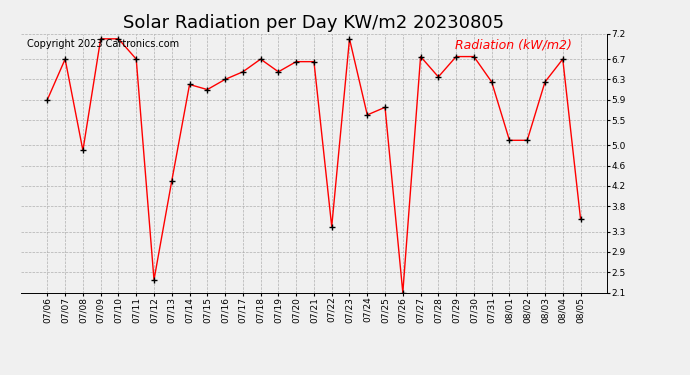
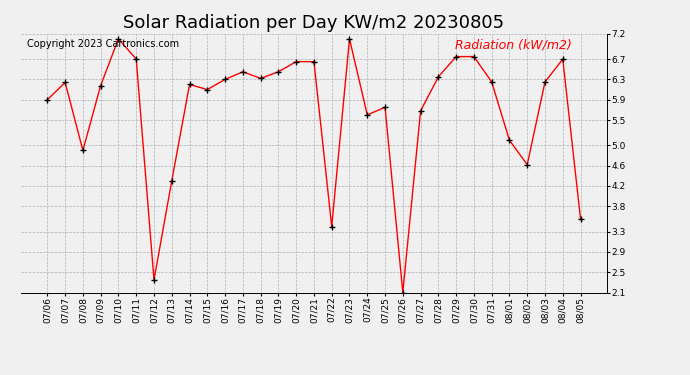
07/07: 6.70 -> 6.24
07/09: 7.10 -> 6.18
07/18: 6.70 -> 6.32
07/27: 6.75 -> 5.68
08/02: 5.10 -> 4.62
